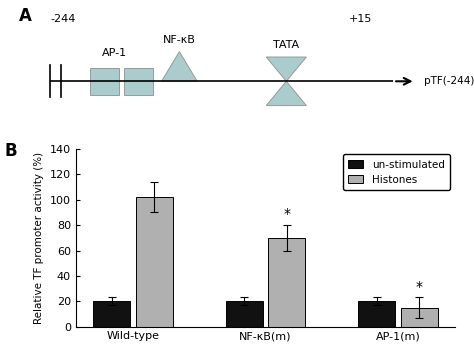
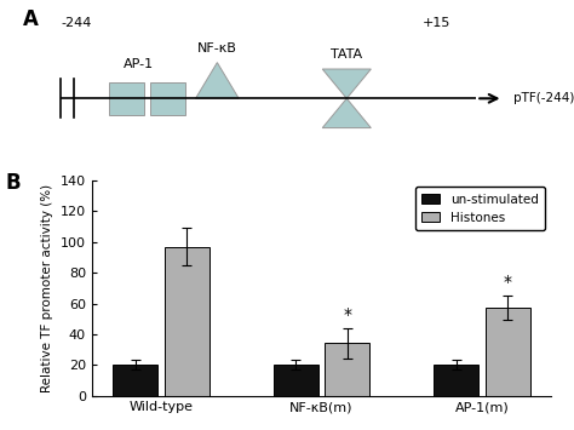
Histones/Wild-type: 102 -> 97
Histones/NF-κB(m): 70 -> 34
Histones/AP-1(m): 15 -> 57
